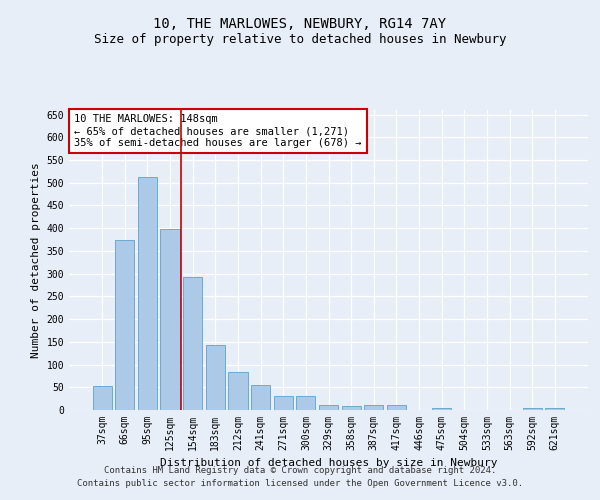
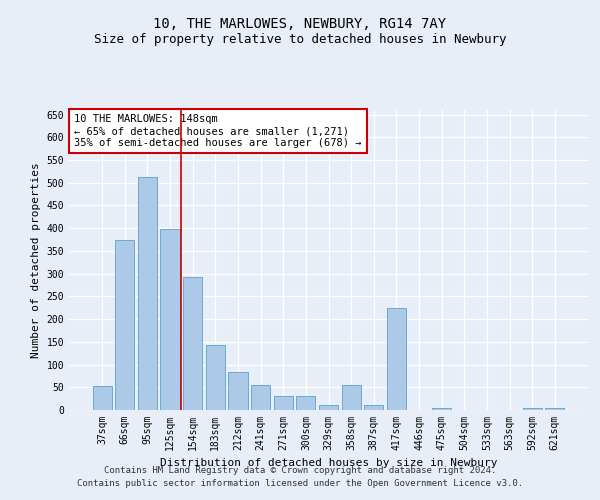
358sqm: 8 -> 55
417sqm: 12 -> 225
